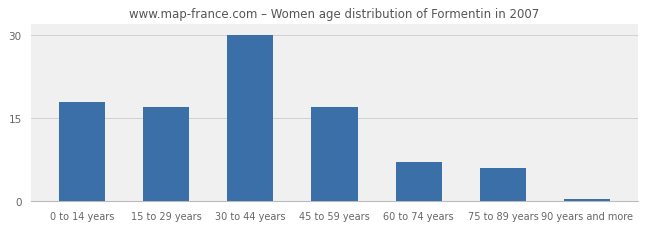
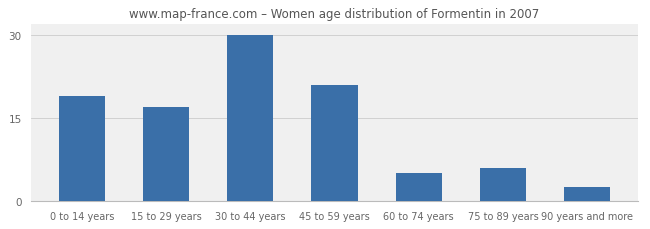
0 to 14 years: 18.0 -> 19.0
45 to 59 years: 17.0 -> 21.0
60 to 74 years: 7.0 -> 5.0
90 years and more: 0.4 -> 2.6
